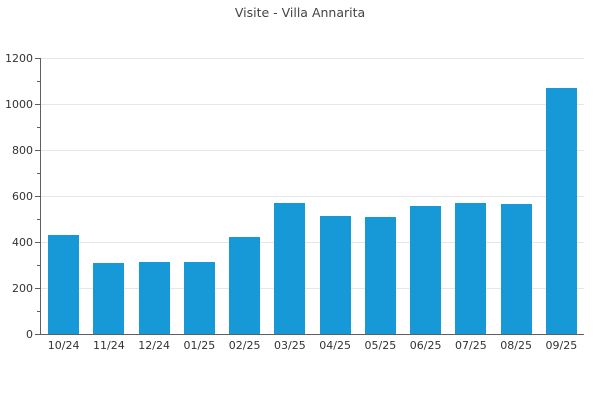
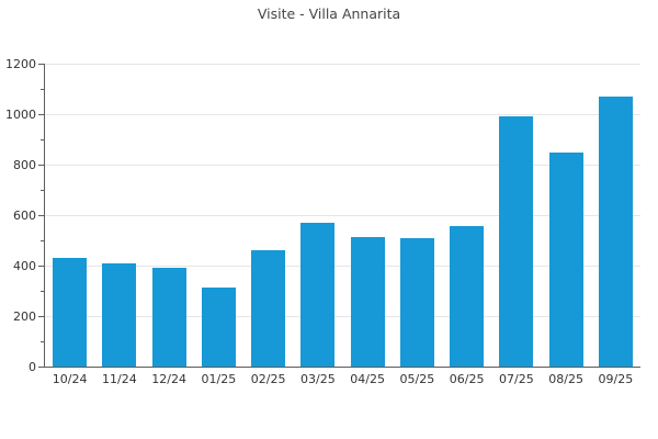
11/24: 310 -> 410
12/24: 320 -> 390
02/25: 420 -> 460
07/25: 570 -> 990
08/25: 560 -> 850
